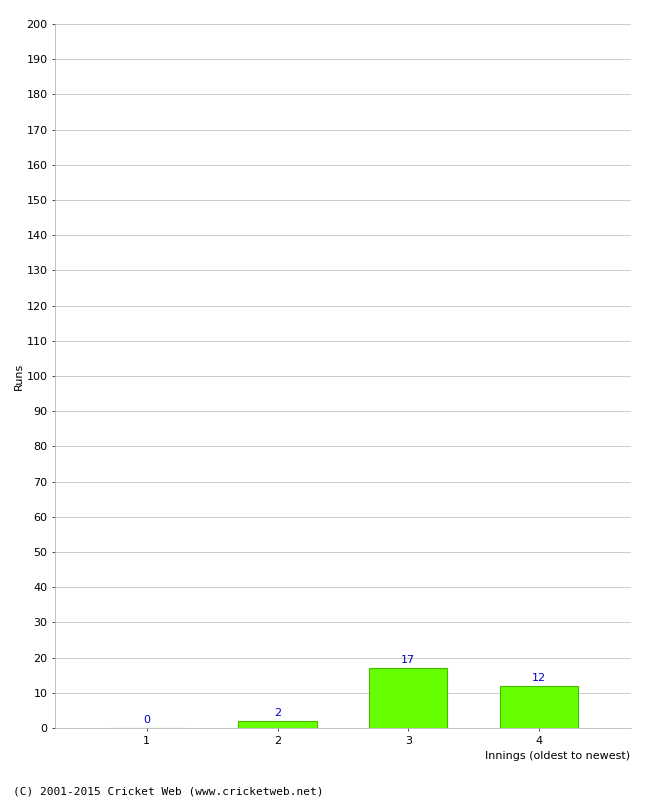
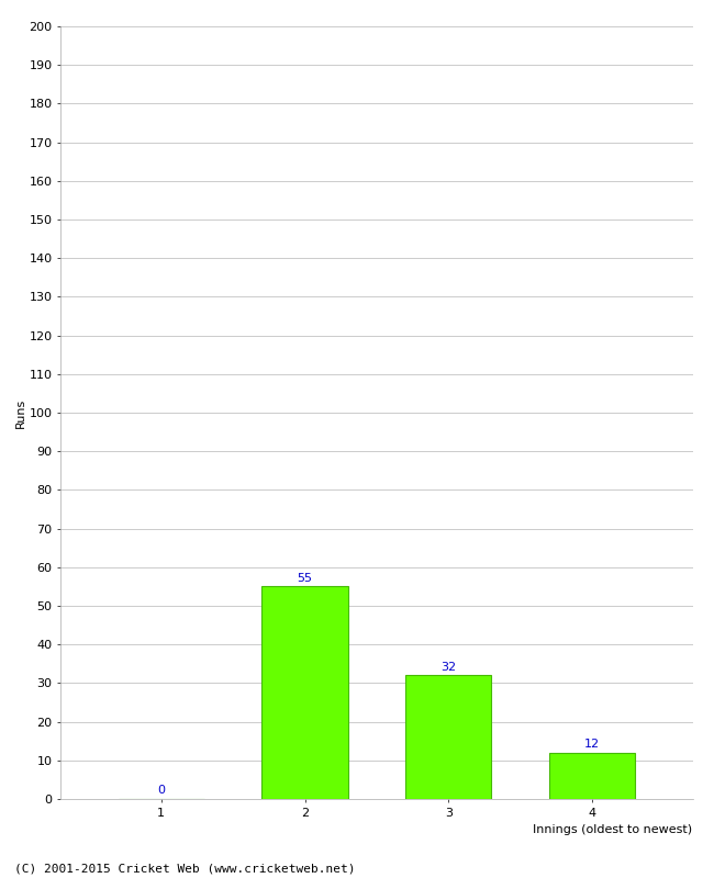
2: 2 -> 55
3: 17 -> 32
